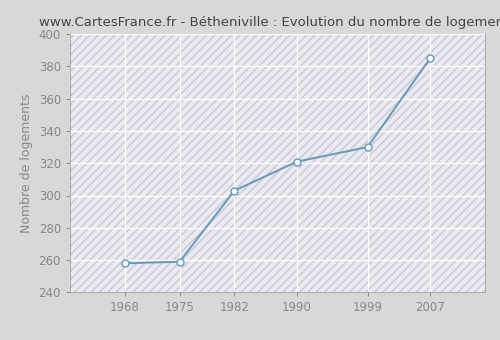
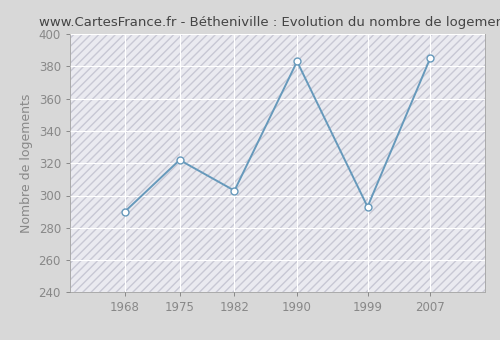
1968: 258 -> 290
1975: 259 -> 322
1990: 321 -> 383
1999: 330 -> 293
